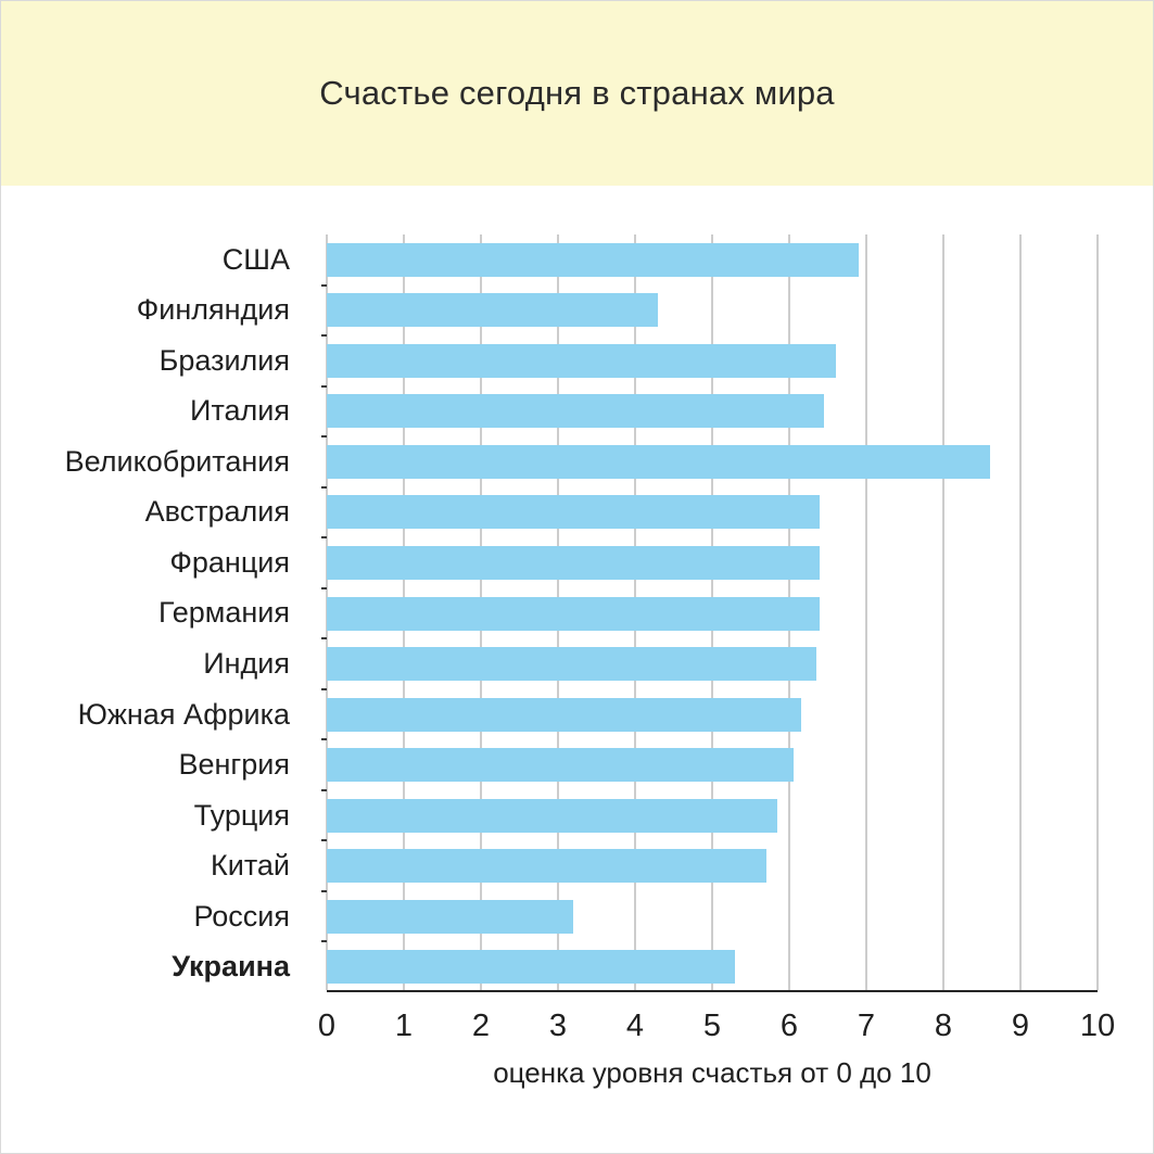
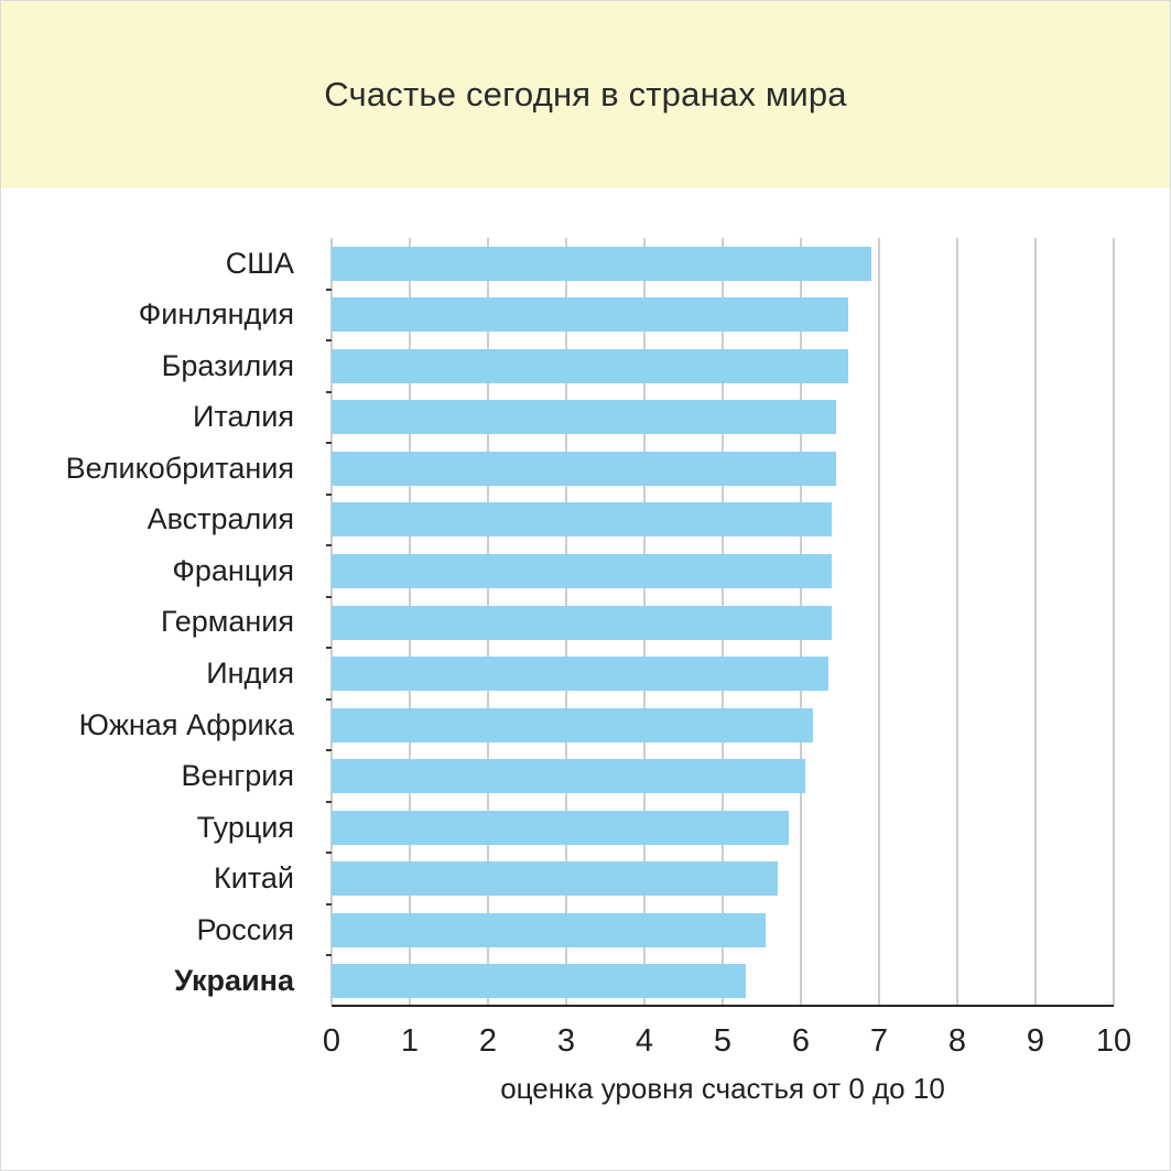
Финляндия: 4.3 -> 6.6
Великобритания: 8.6 -> 6.5
Россия: 3.2 -> 5.5
